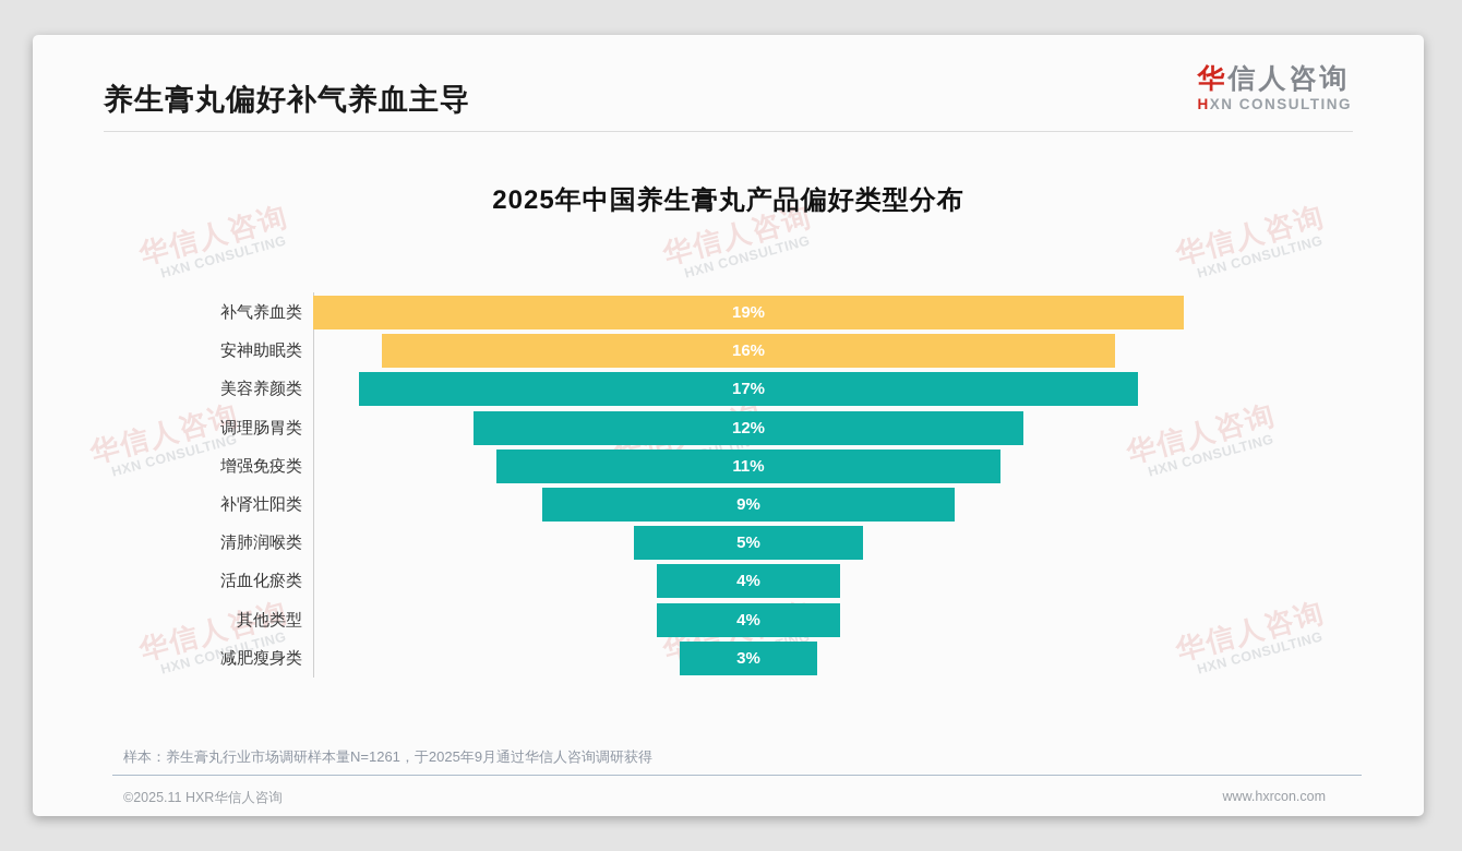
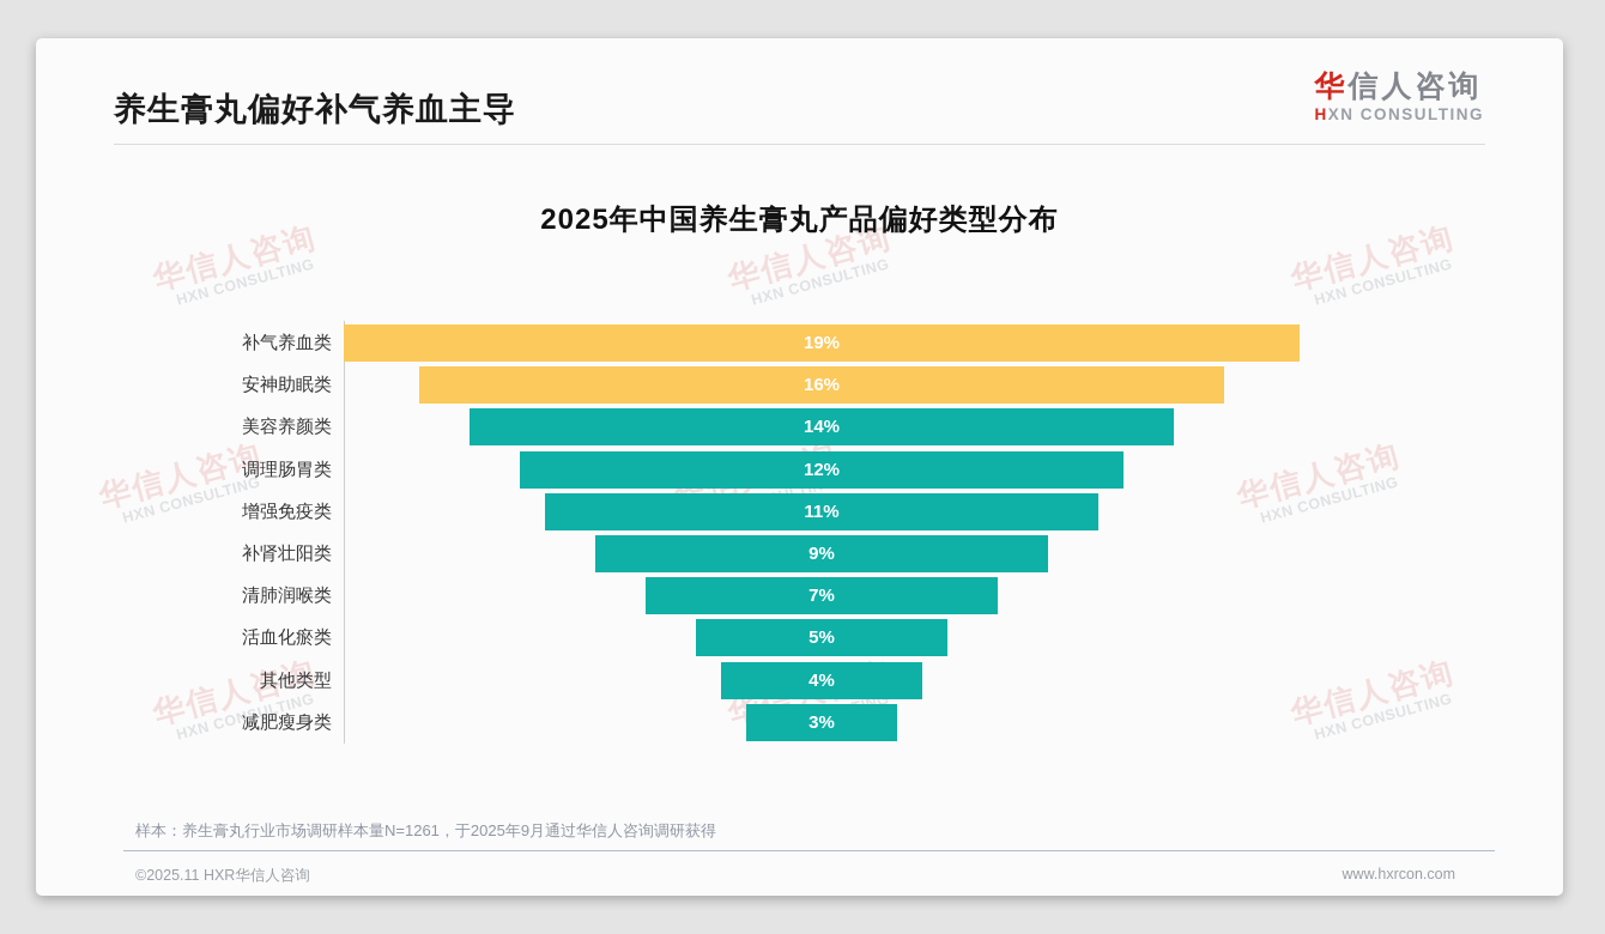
美容养颜类: 17% -> 14%
清肺润喉类: 5% -> 7%
活血化瘀类: 4% -> 5%
